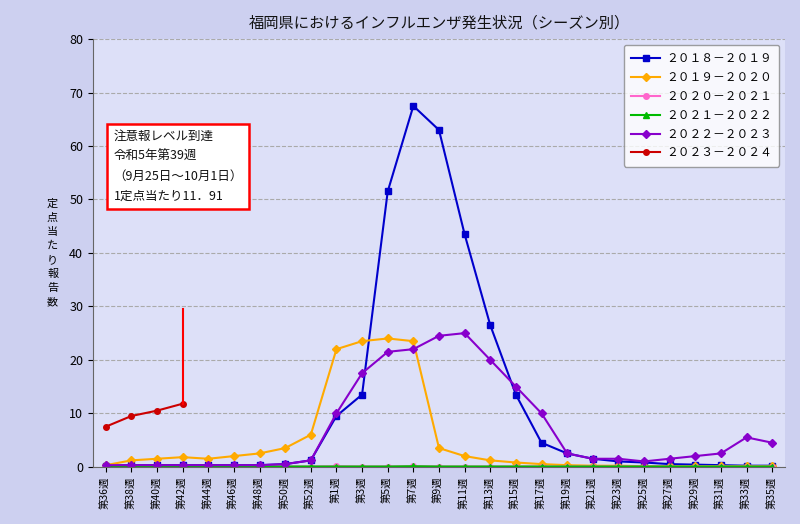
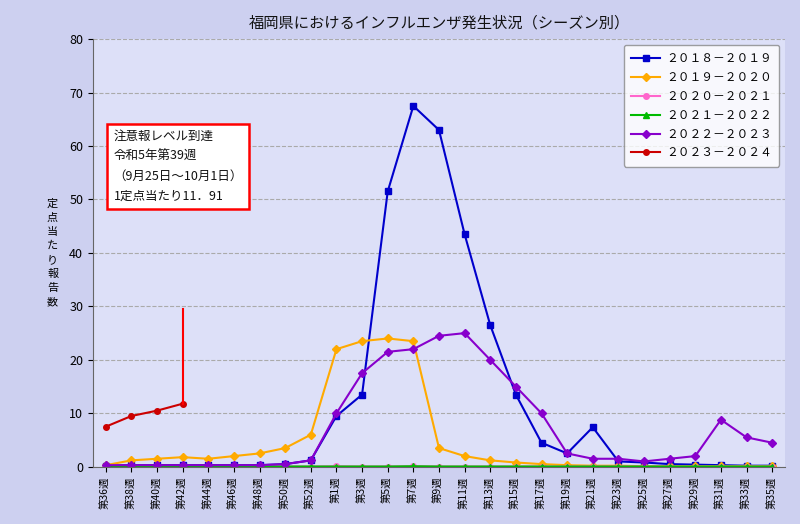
２０１８－２０１９/第21週: 1.5 -> 7.4
２０２２－２０２３/第31週: 2.5 -> 8.8
